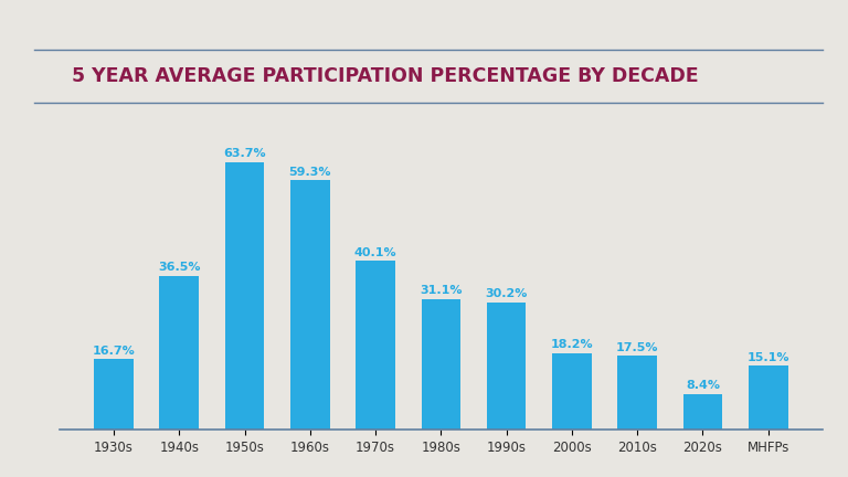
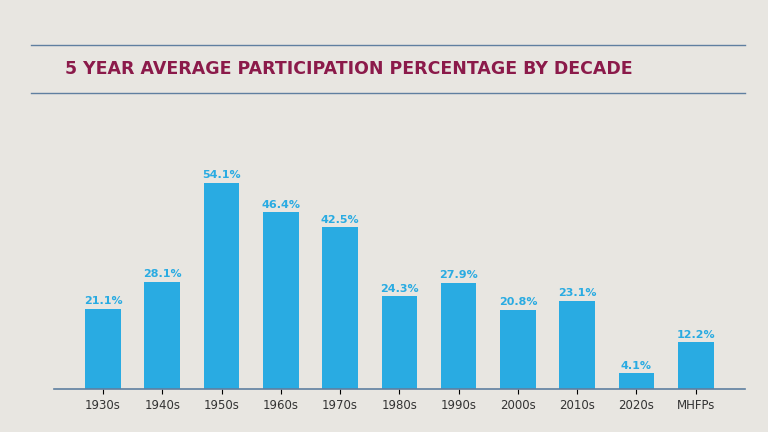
1930s: 16.7% -> 21.1%
1940s: 36.5% -> 28.1%
1950s: 63.7% -> 54.1%
1960s: 59.3% -> 46.4%
1970s: 40.1% -> 42.5%
1980s: 31.1% -> 24.3%
1990s: 30.2% -> 27.9%
2000s: 18.2% -> 20.8%
2010s: 17.5% -> 23.1%
2020s: 8.4% -> 4.1%
MHFPs: 15.1% -> 12.2%
